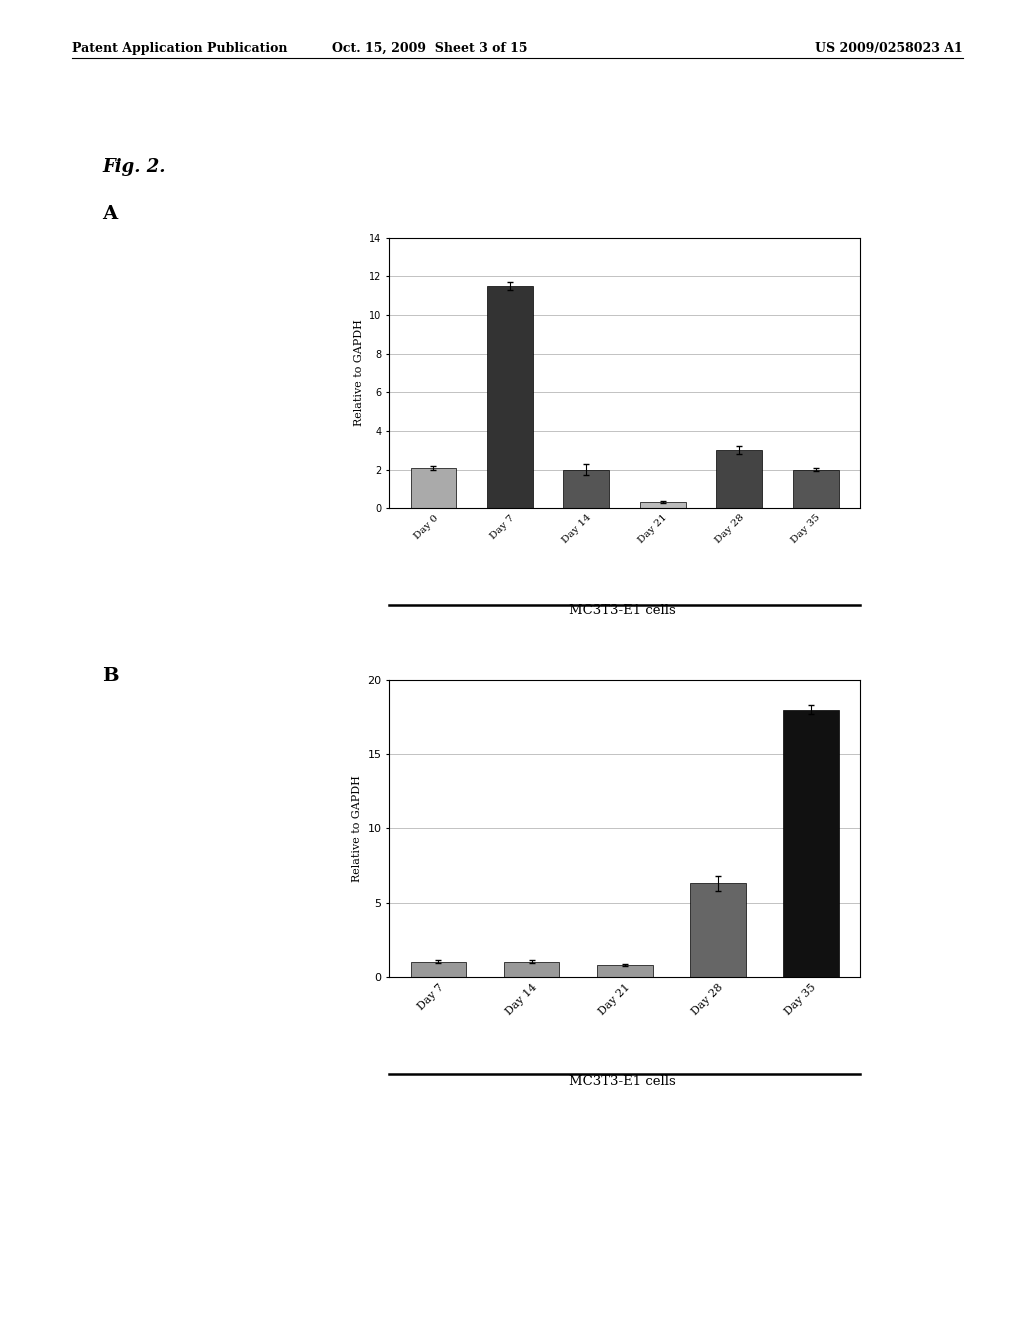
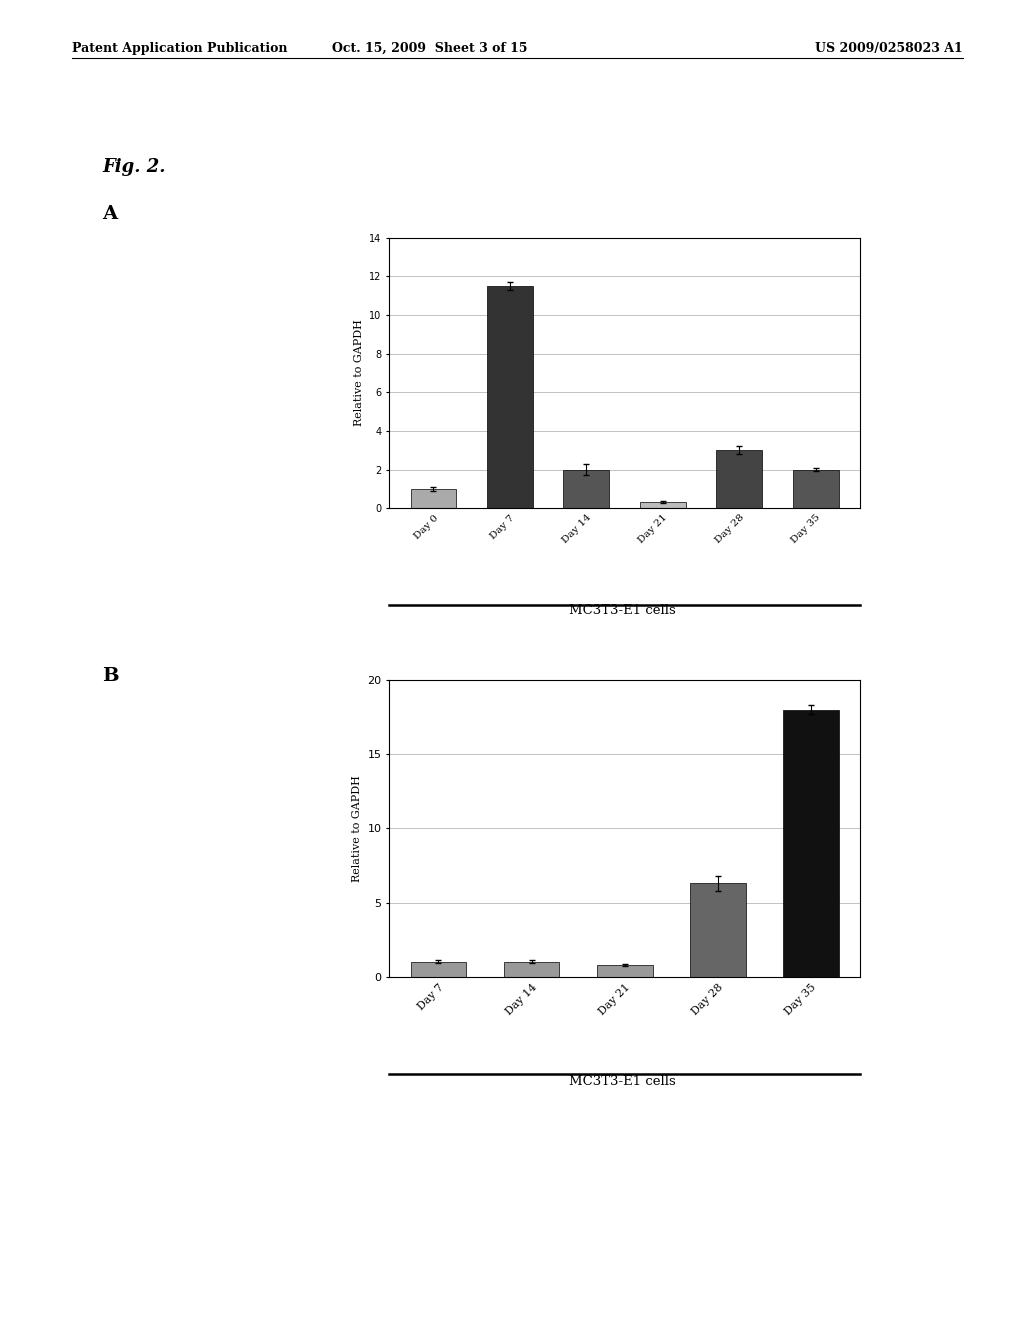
Day 0: 2.1 -> 1.0
